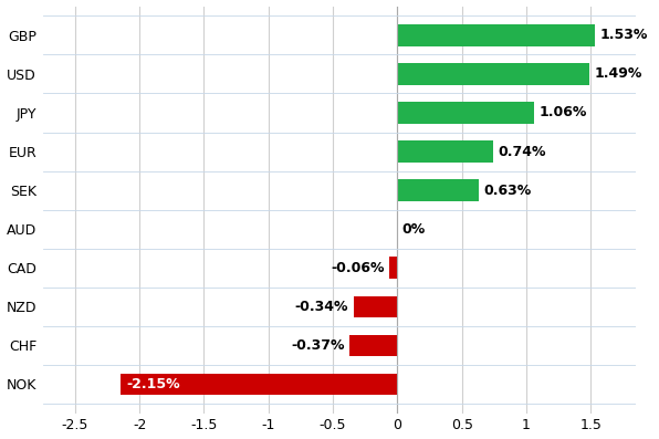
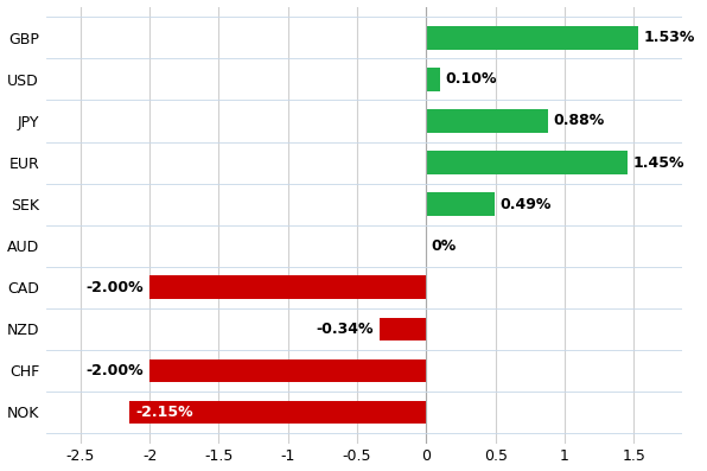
USD: 1.49% -> 0.10%
JPY: 1.06% -> 0.88%
EUR: 0.74% -> 1.45%
SEK: 0.63% -> 0.49%
CAD: -0.06% -> -2.00%
CHF: -0.37% -> -2.00%
